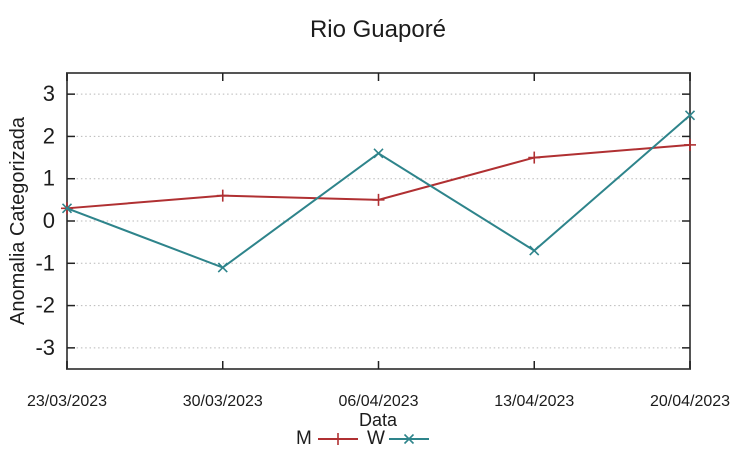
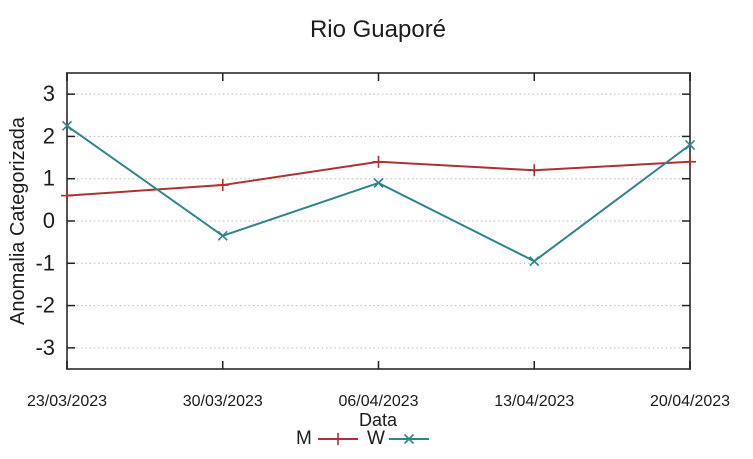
M/23/03/2023: 0.3 -> 0.6
W/23/03/2023: 0.3 -> 2.2
M/30/03/2023: 0.6 -> 0.8
W/30/03/2023: -1.1 -> -0.3
M/06/04/2023: 0.5 -> 1.4
W/06/04/2023: 1.6 -> 0.9
M/13/04/2023: 1.5 -> 1.2
W/13/04/2023: -0.7 -> -0.9
M/20/04/2023: 1.8 -> 1.4
W/20/04/2023: 2.5 -> 1.8
